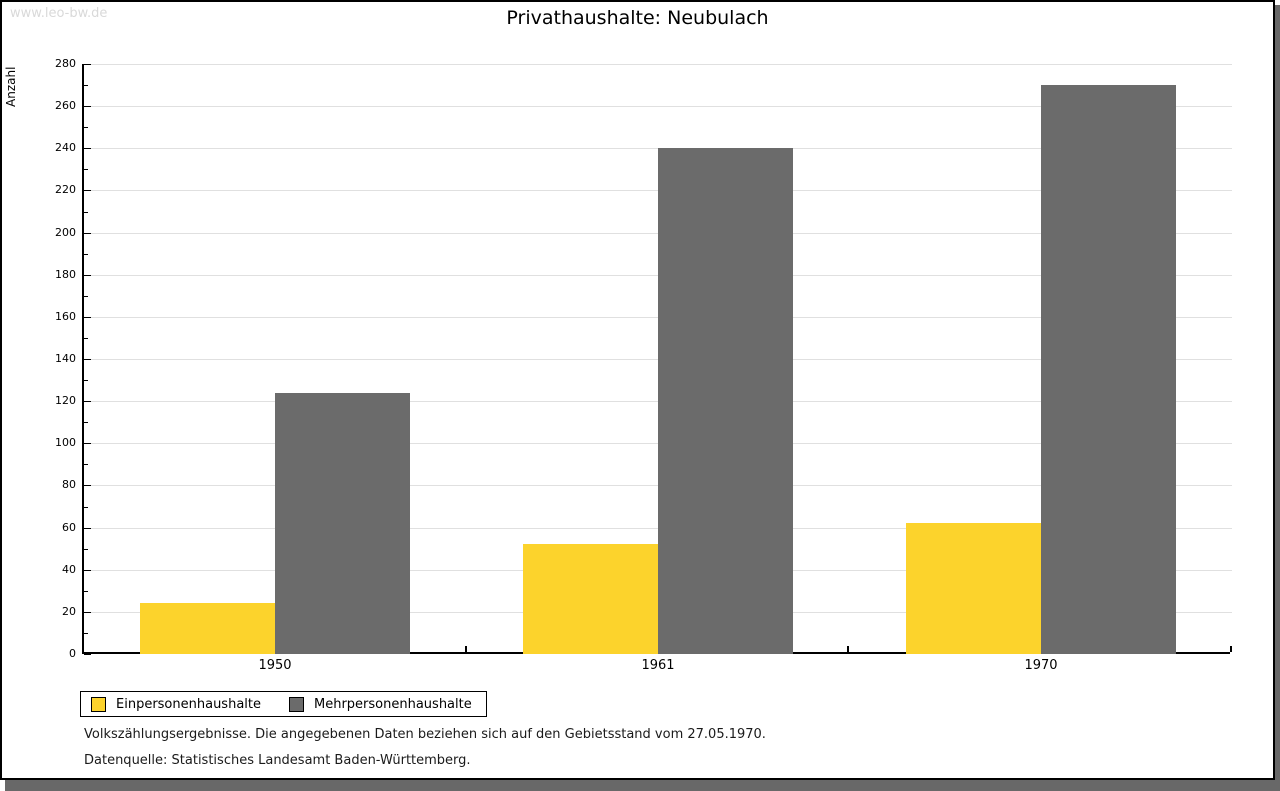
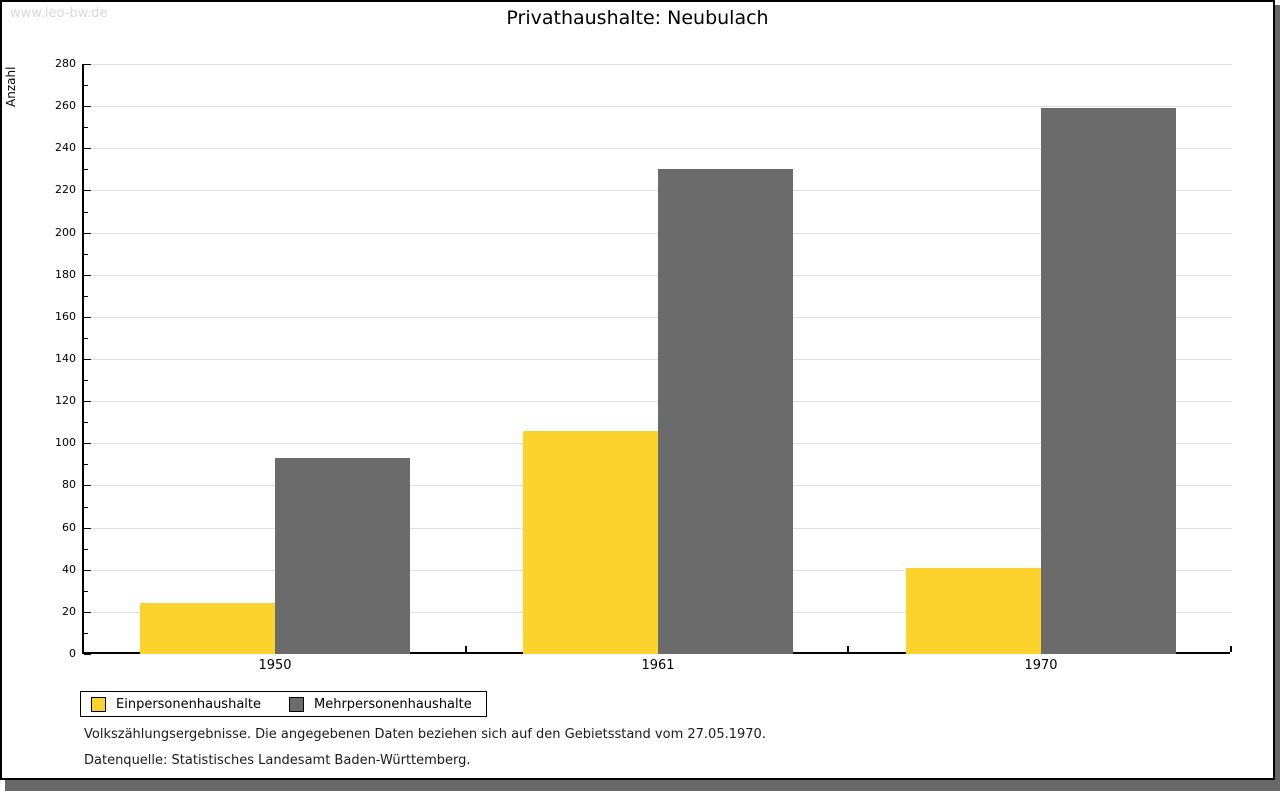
Mehrpersonenhaushalte/1950: 124 -> 93
Einpersonenhaushalte/1961: 52 -> 106
Mehrpersonenhaushalte/1961: 240 -> 230
Einpersonenhaushalte/1970: 62 -> 41
Mehrpersonenhaushalte/1970: 270 -> 259
